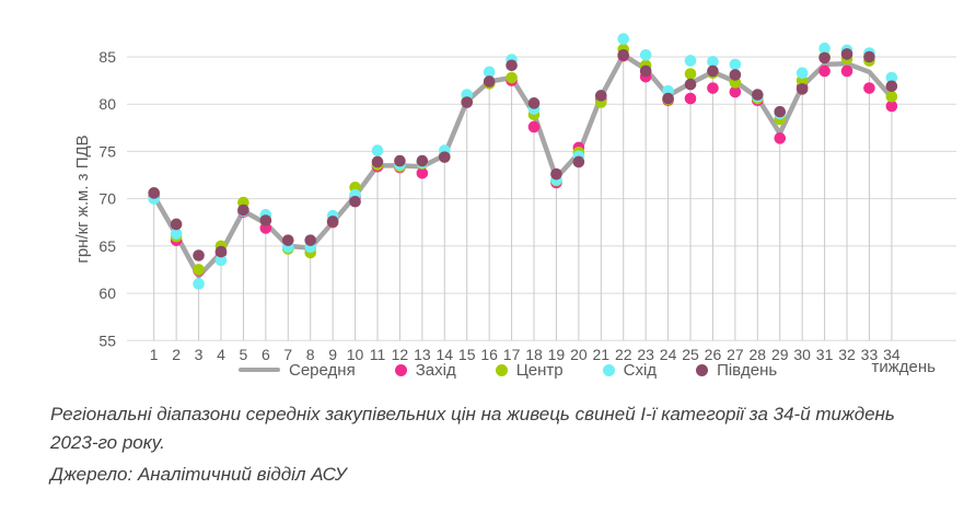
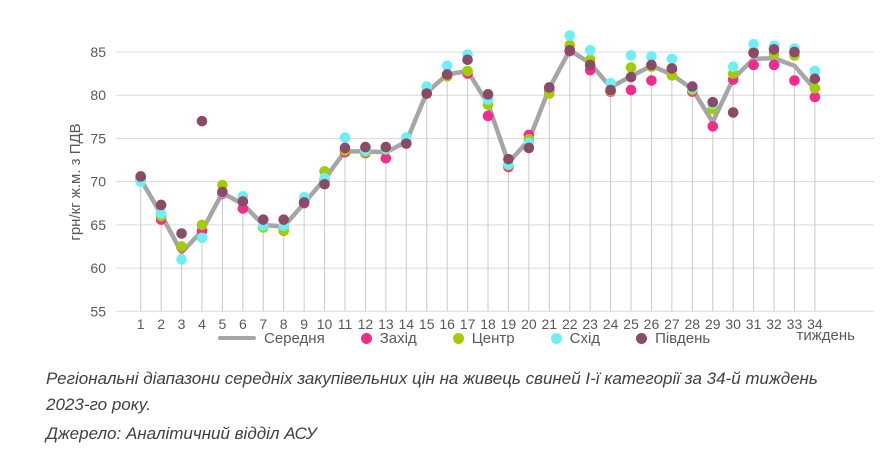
Південь/4: 64 -> 77
Захід/27: 81 -> 83
Південь/30: 82 -> 78
